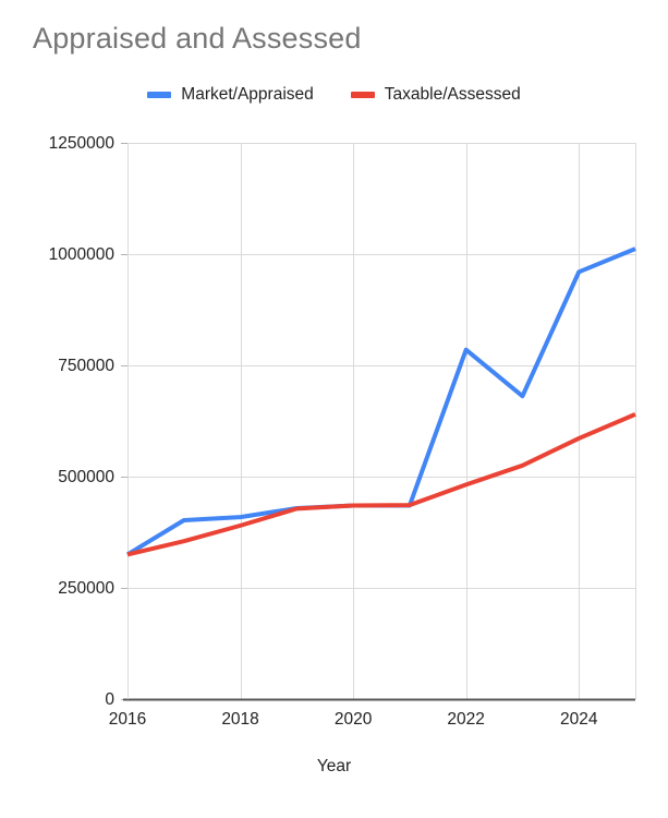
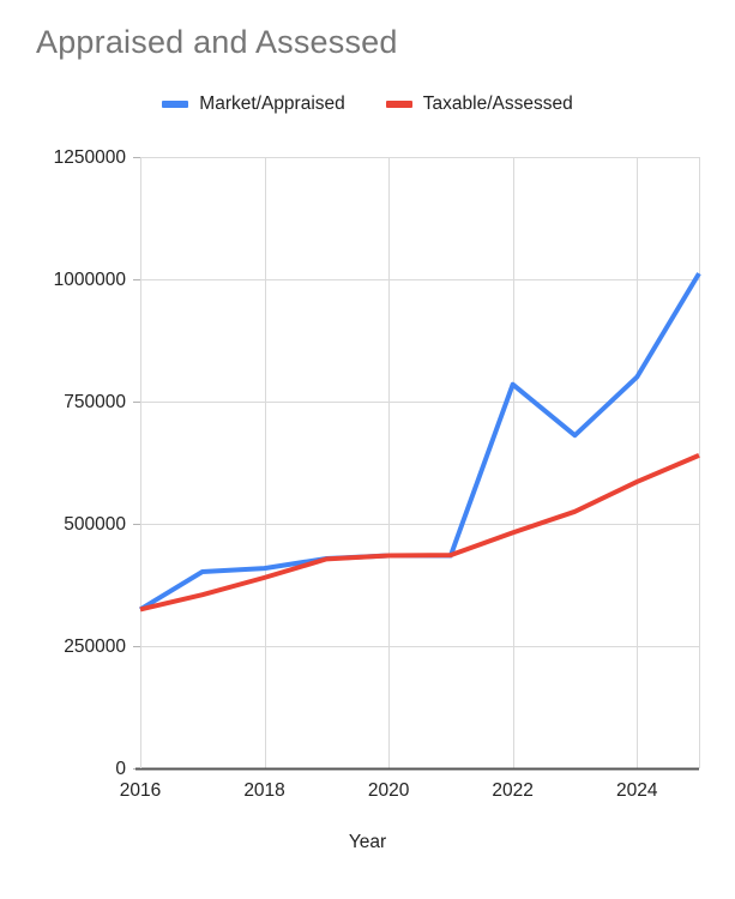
Market/Appraised/2024: 960000 -> 800000
